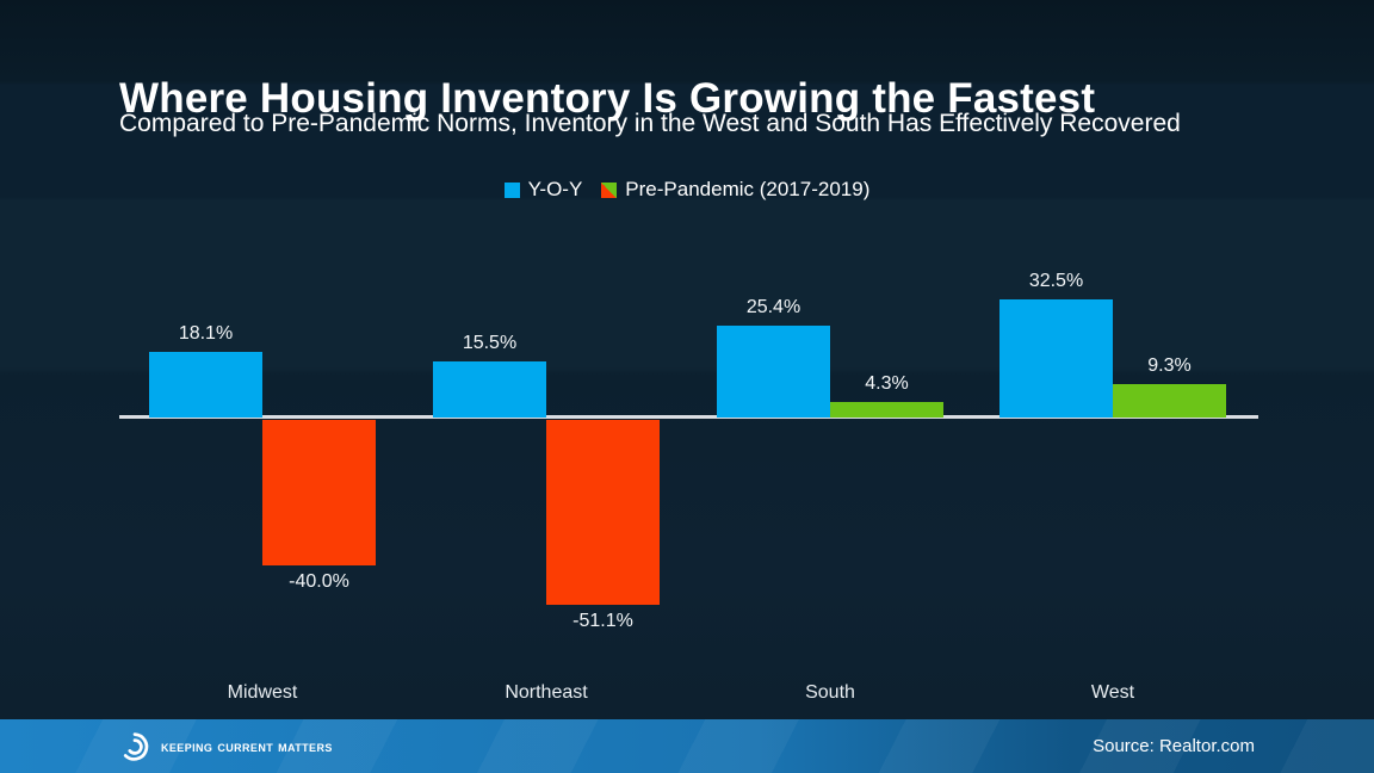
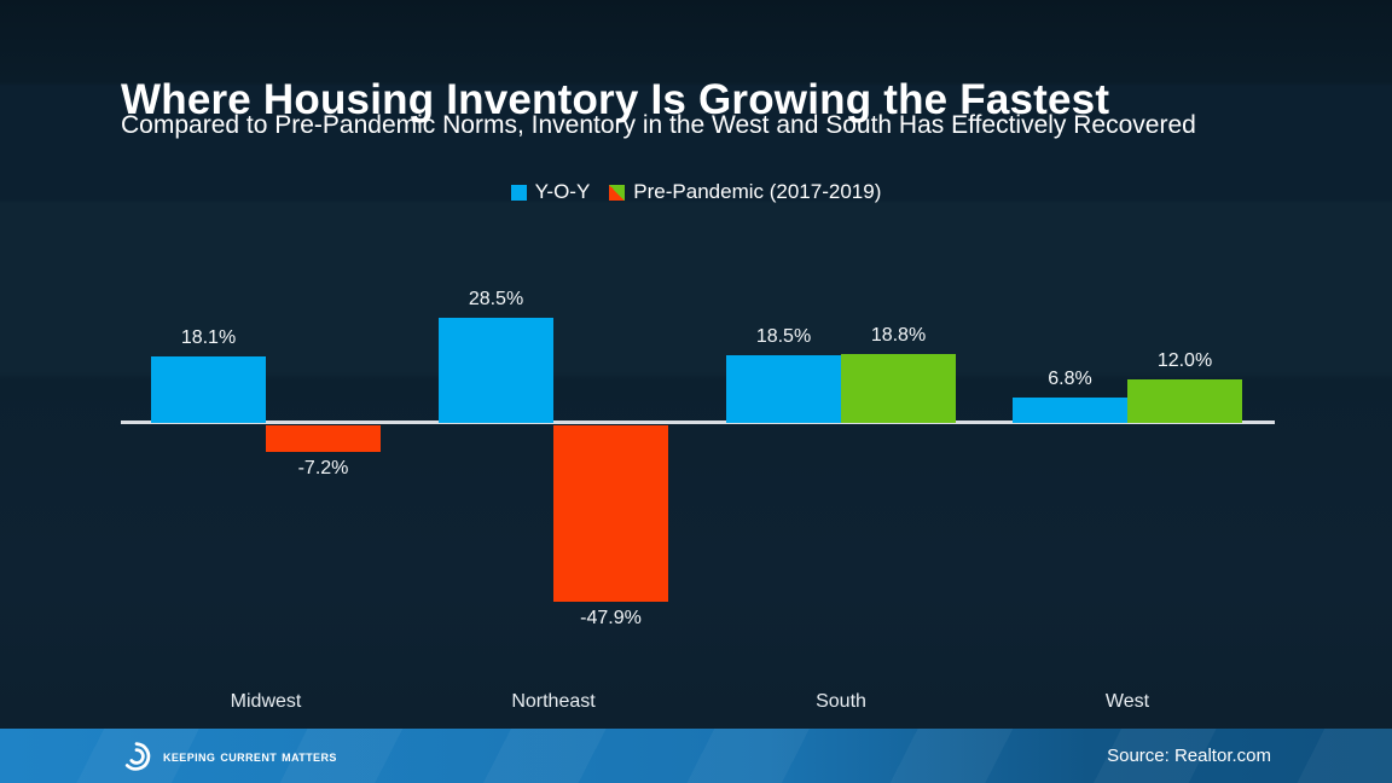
Pre-Pandemic (2017-2019)/Midwest: -40.0% -> -7.2%
Y-O-Y/Northeast: 15.5% -> 28.5%
Pre-Pandemic (2017-2019)/Northeast: -51.1% -> -47.9%
Y-O-Y/South: 25.4% -> 18.5%
Pre-Pandemic (2017-2019)/South: 4.3% -> 18.8%
Y-O-Y/West: 32.5% -> 6.8%
Pre-Pandemic (2017-2019)/West: 9.3% -> 12.0%
